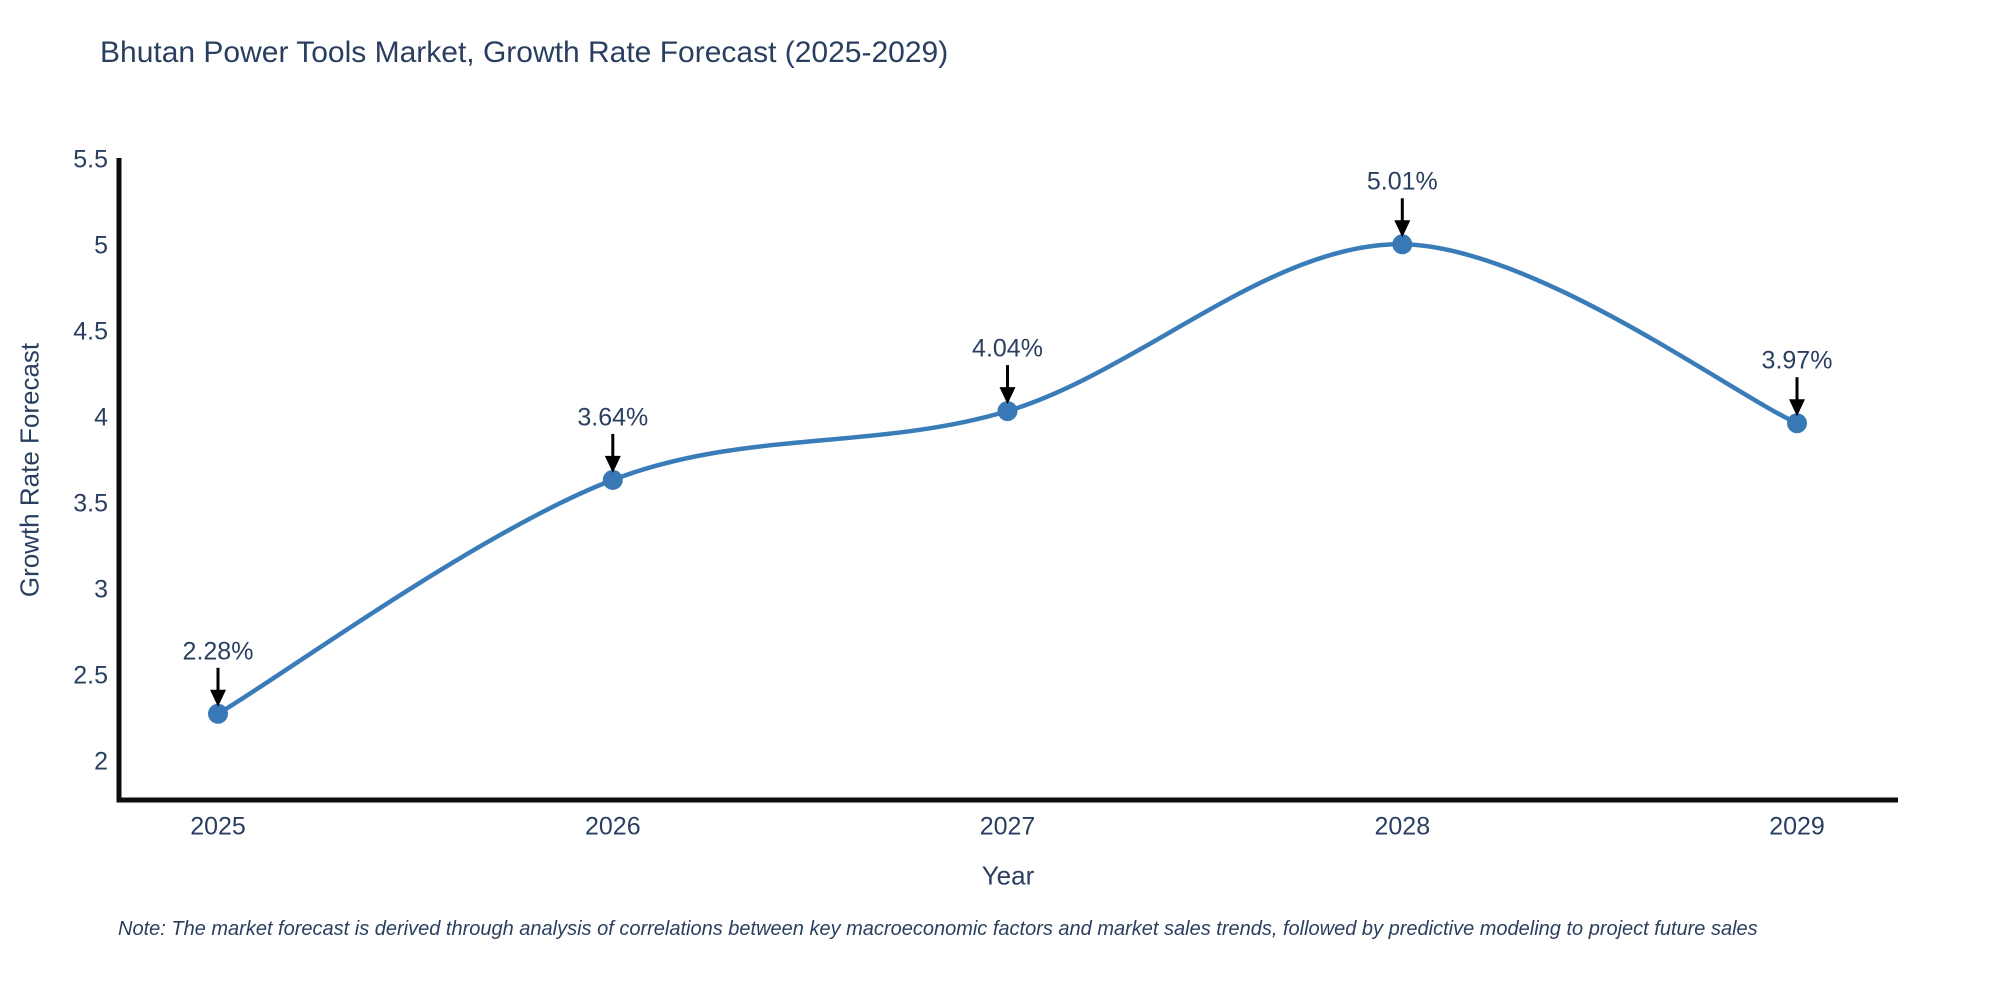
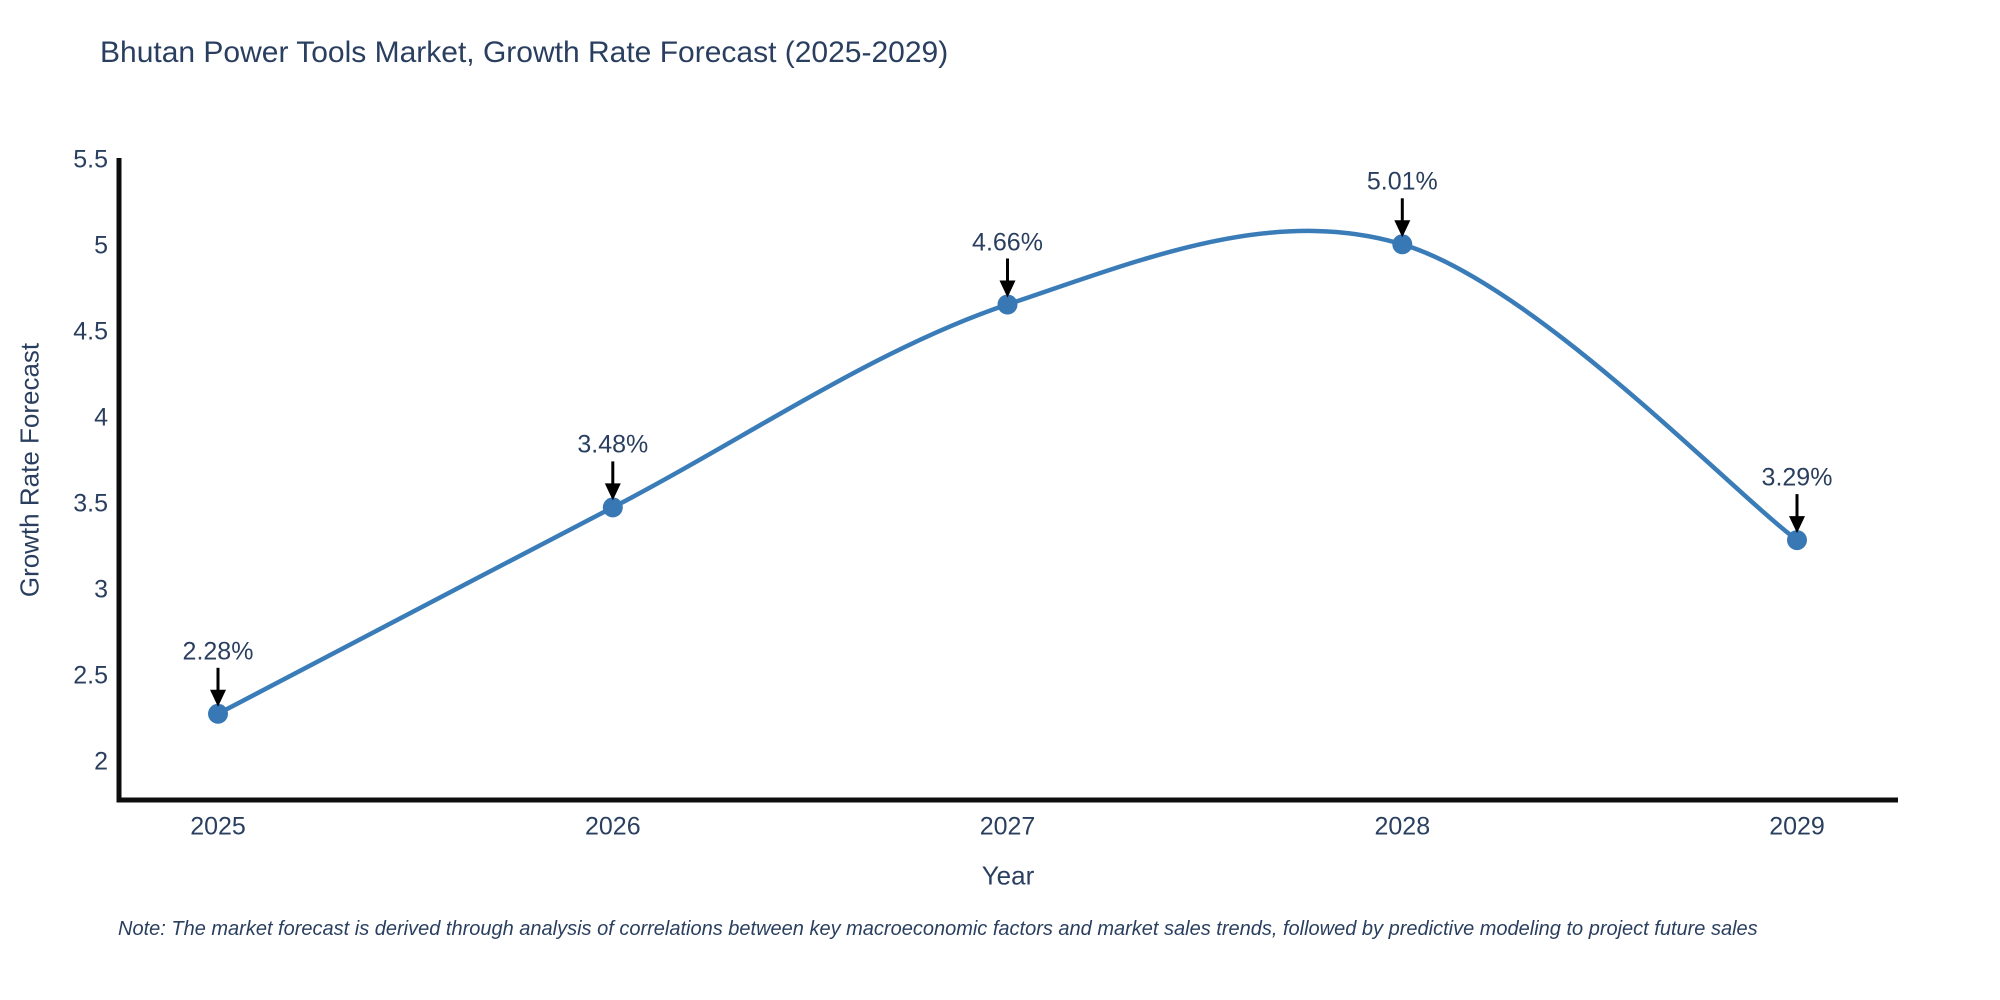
2026: 3.64% -> 3.48%
2027: 4.04% -> 4.66%
2029: 3.97% -> 3.29%
